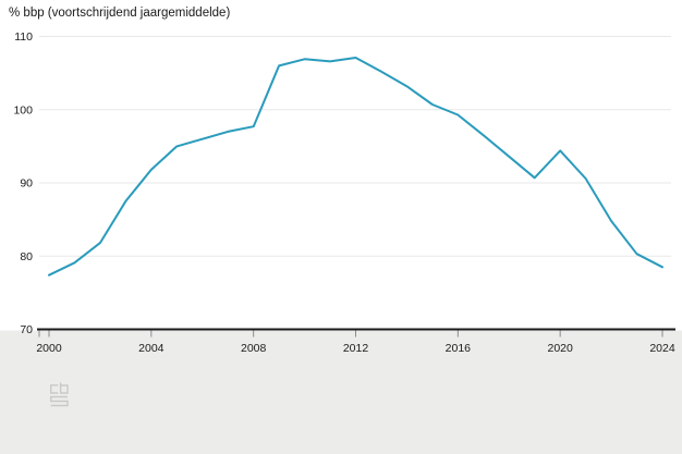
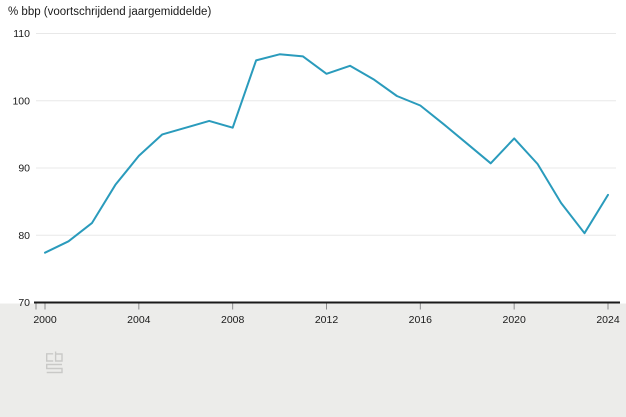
2008: 98 -> 96
2012: 107 -> 104
2024: 78 -> 86
